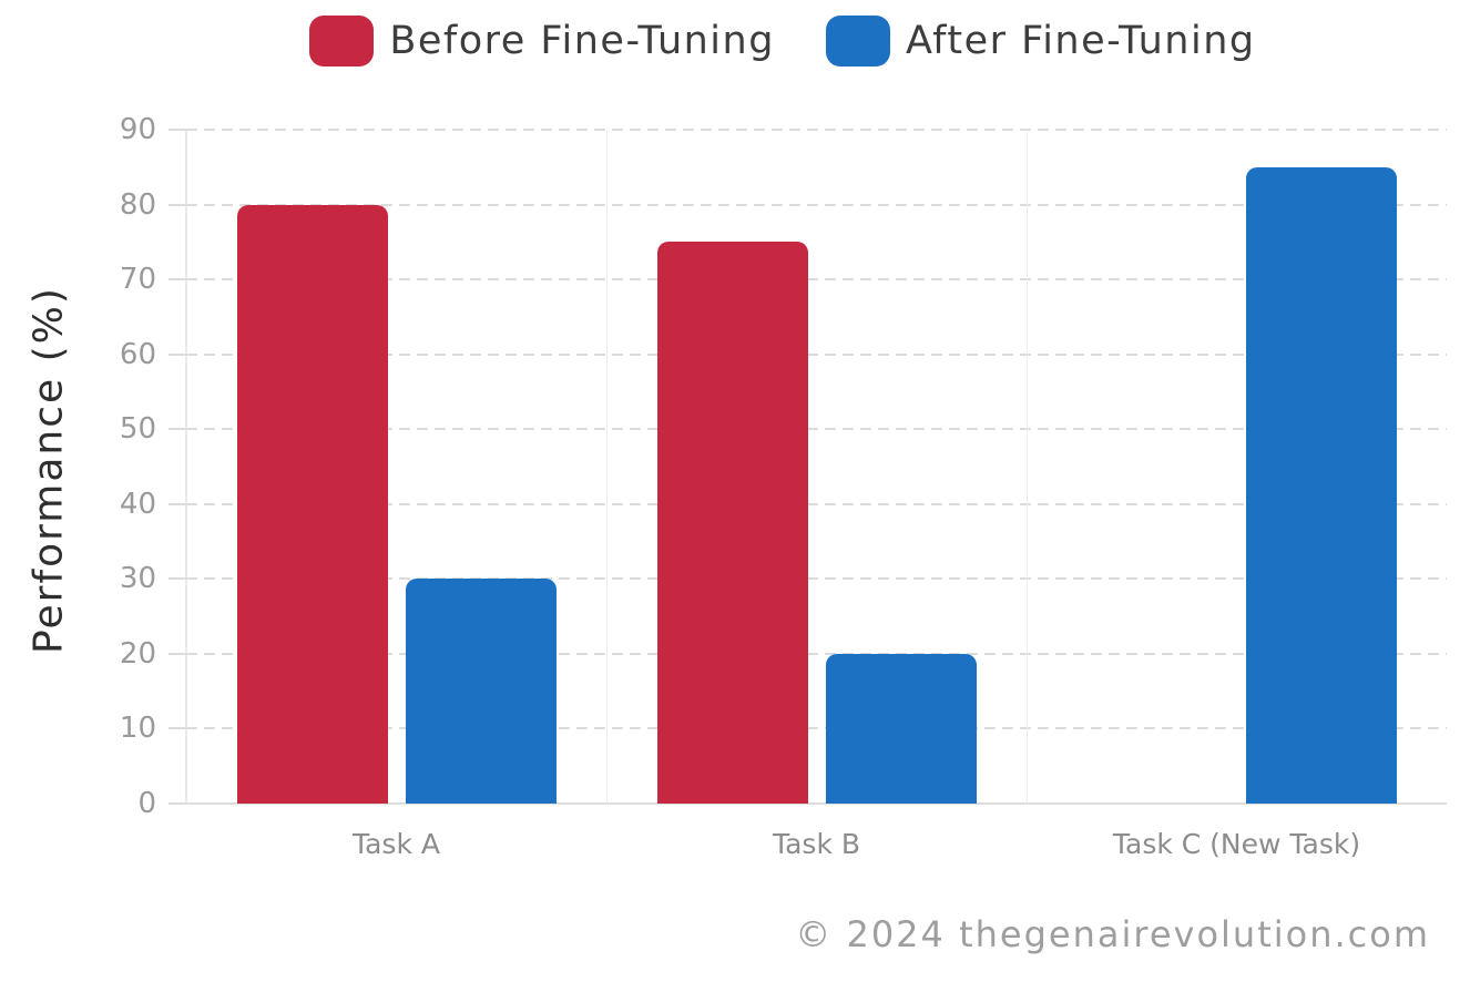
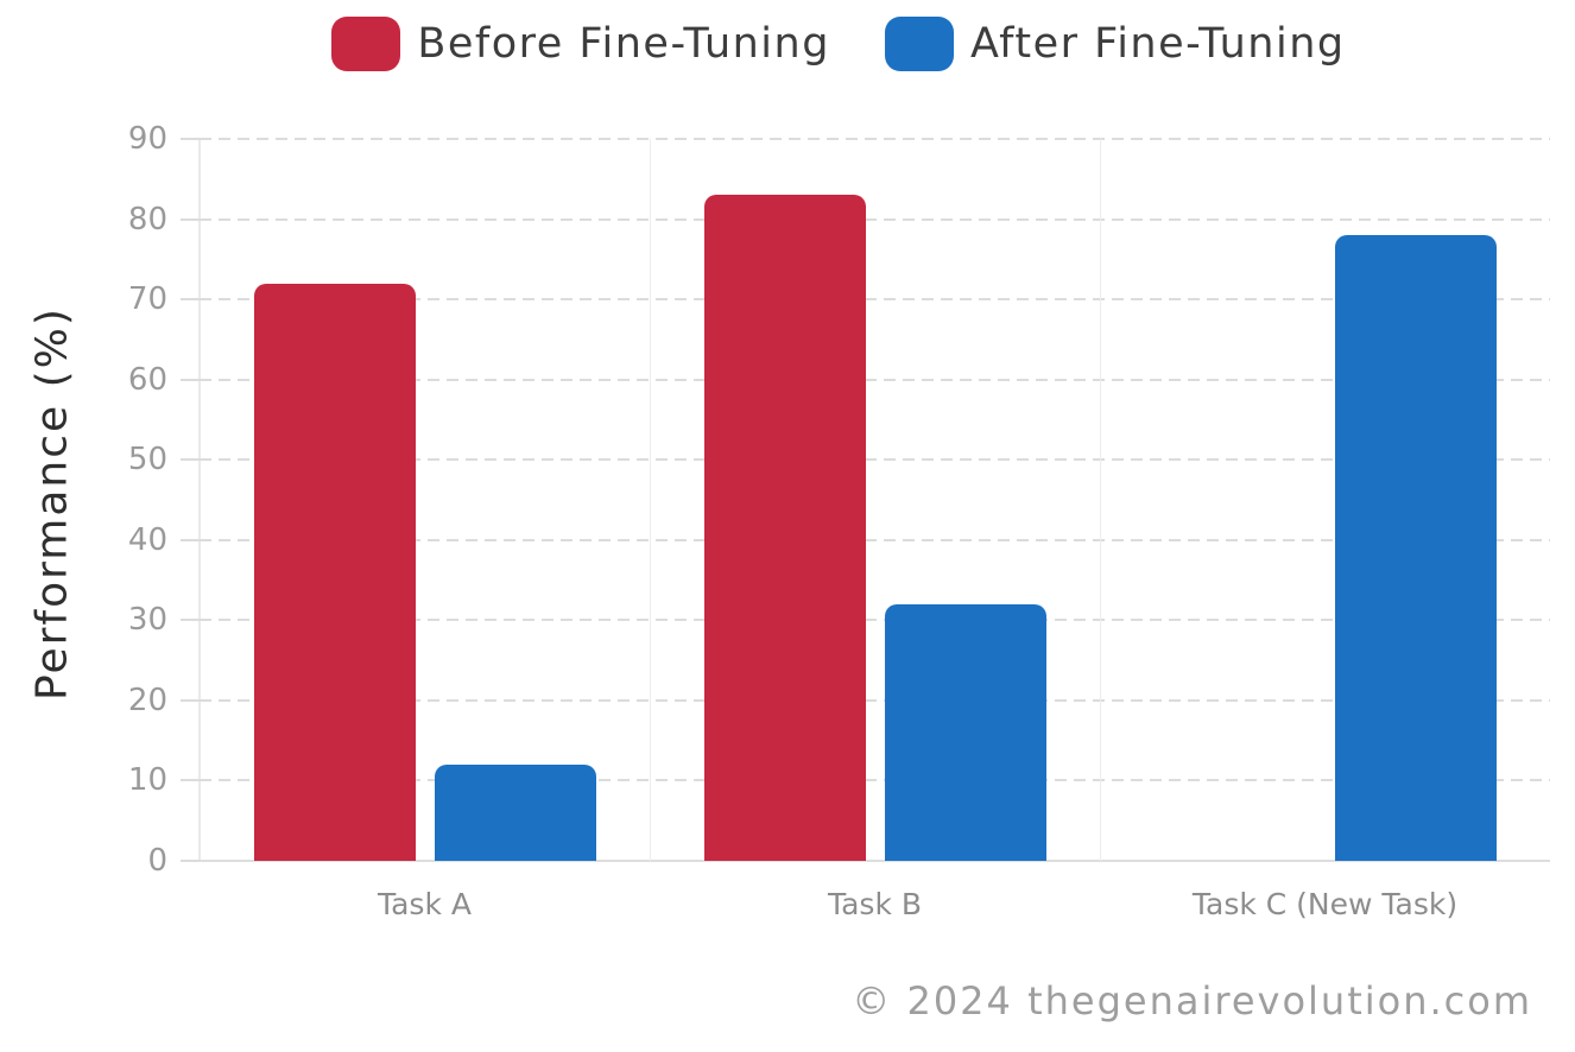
Before Fine-Tuning/Task A: 80 -> 72
After Fine-Tuning/Task A: 30 -> 12
Before Fine-Tuning/Task B: 75 -> 83
After Fine-Tuning/Task B: 20 -> 32
After Fine-Tuning/Task C (New Task): 85 -> 78
